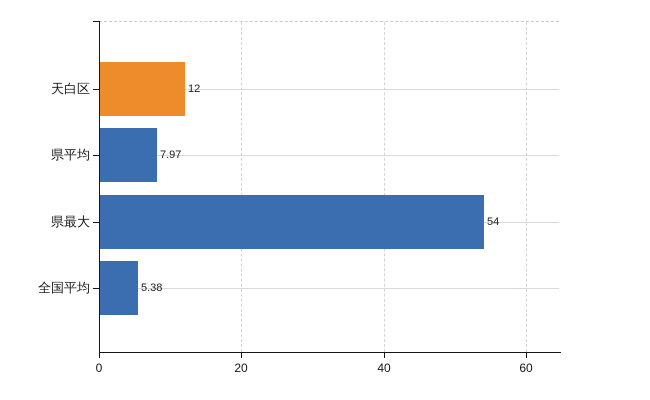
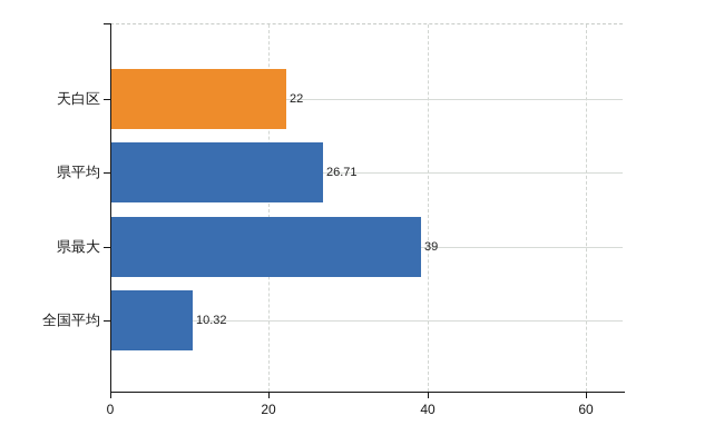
天白区: 12 -> 22
県平均: 7.97 -> 26.71
県最大: 54 -> 39
全国平均: 5.38 -> 10.32
